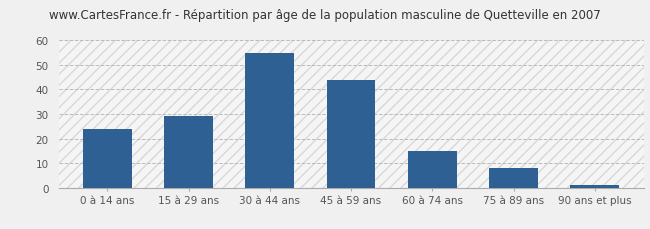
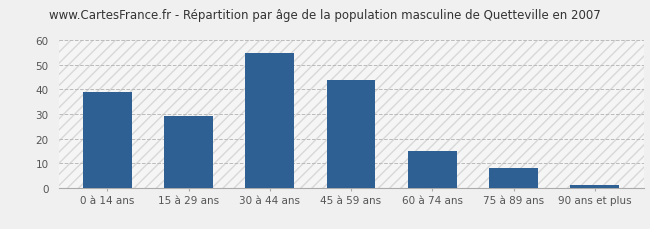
0 à 14 ans: 24 -> 39
